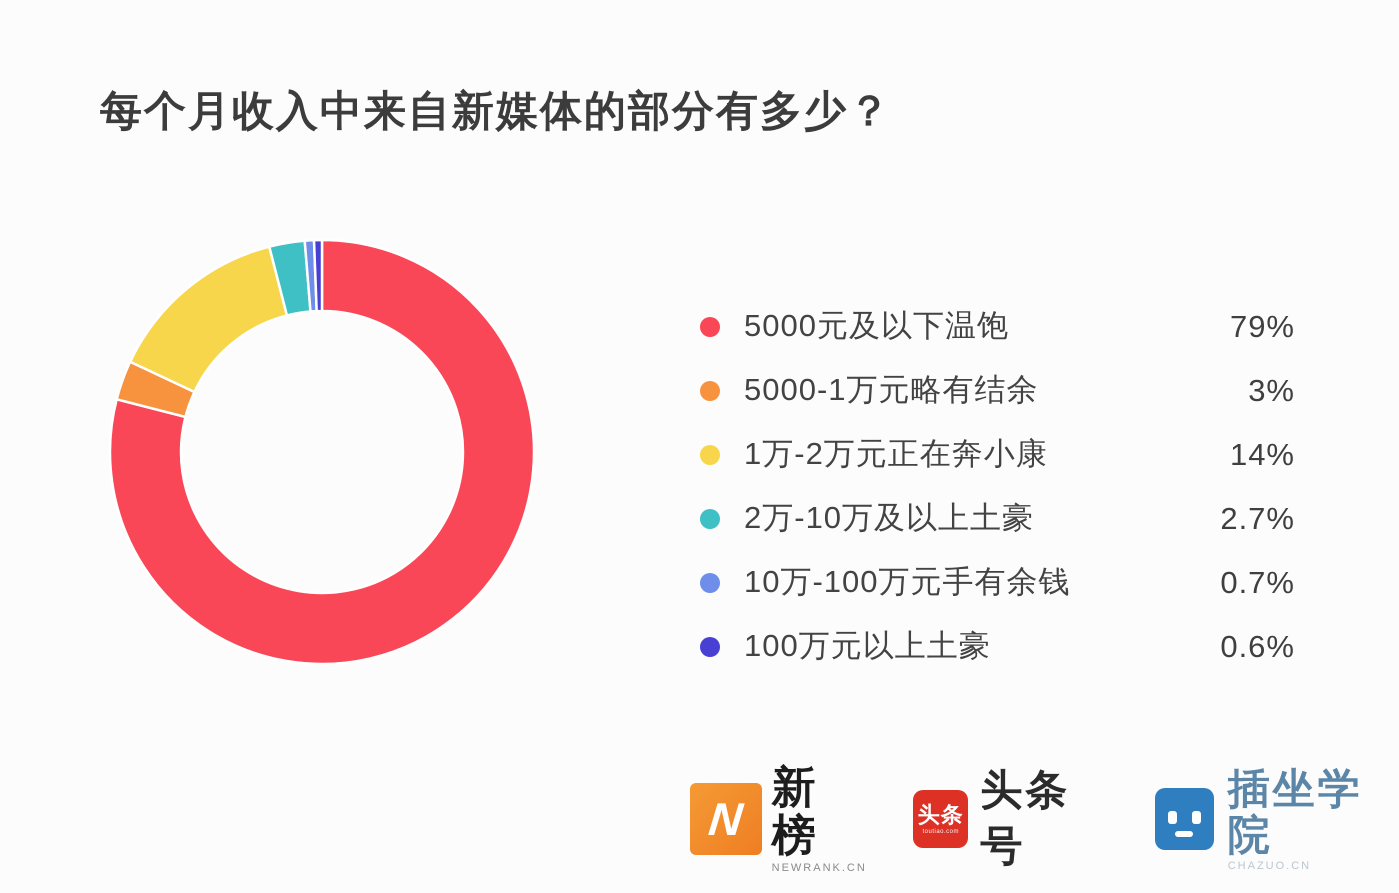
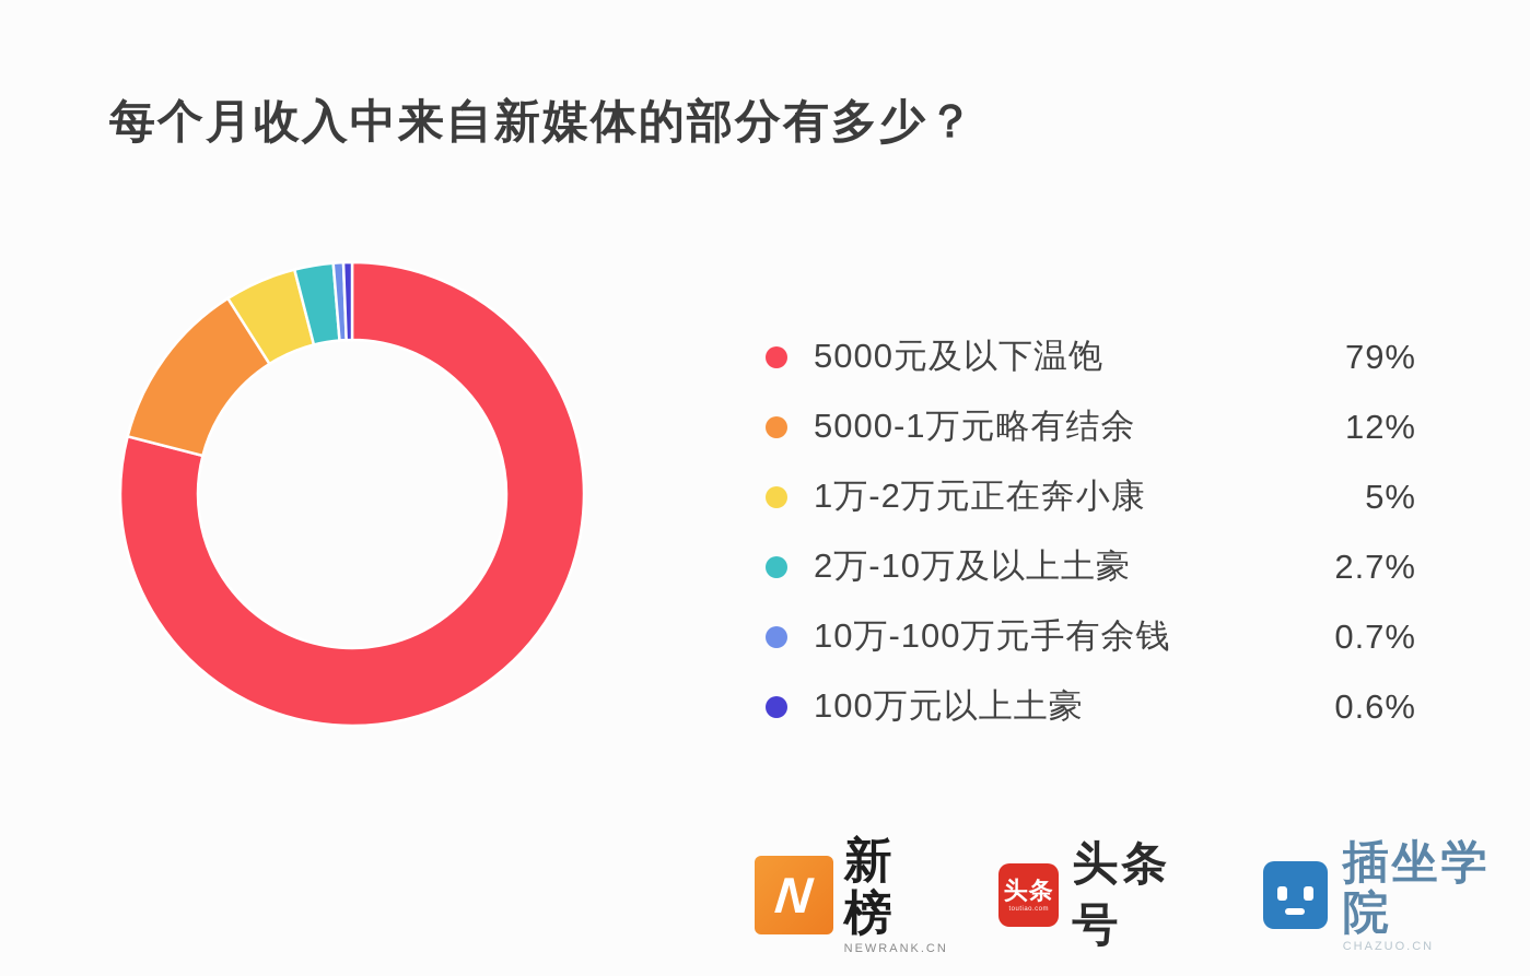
5000-1万元略有结余: 3% -> 12%
1万-2万元正在奔小康: 14% -> 5%
